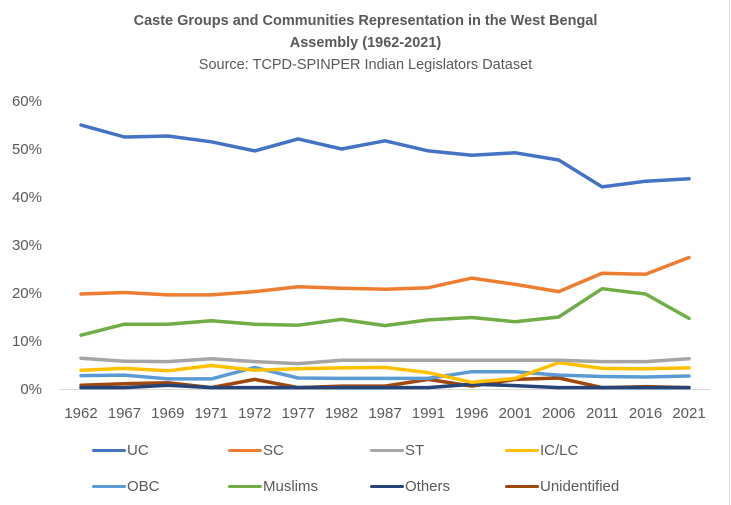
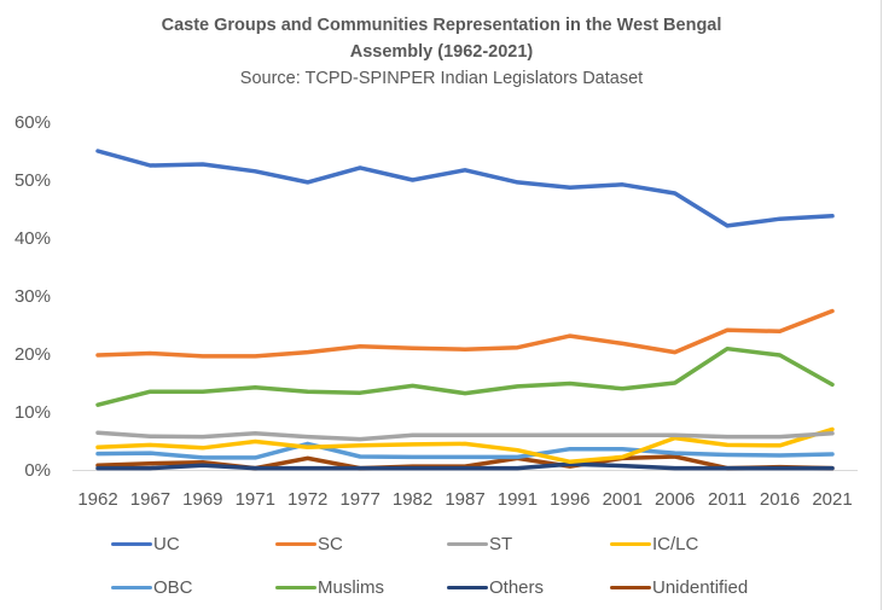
IC/LC/2021: 4% -> 7%
